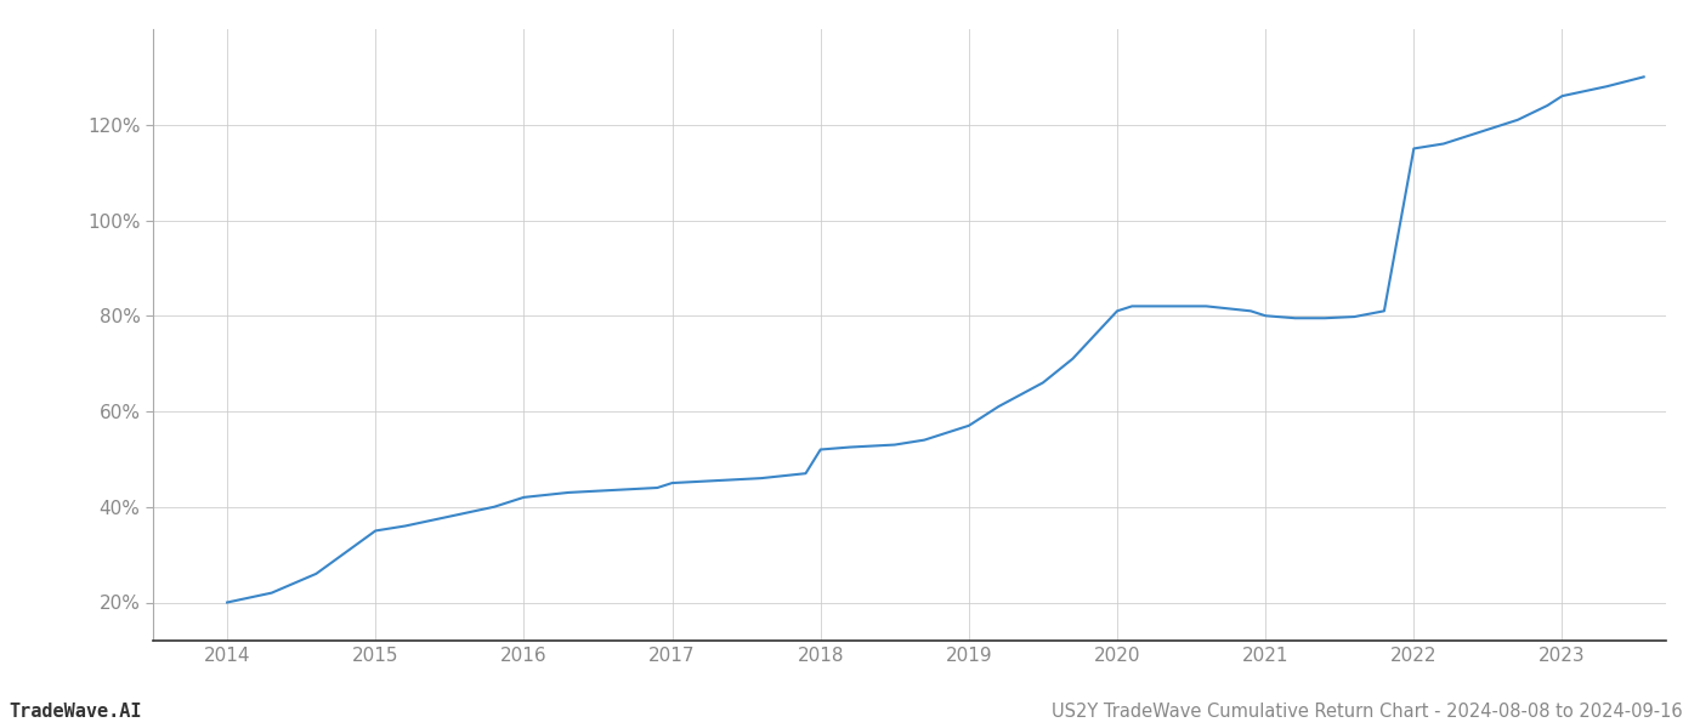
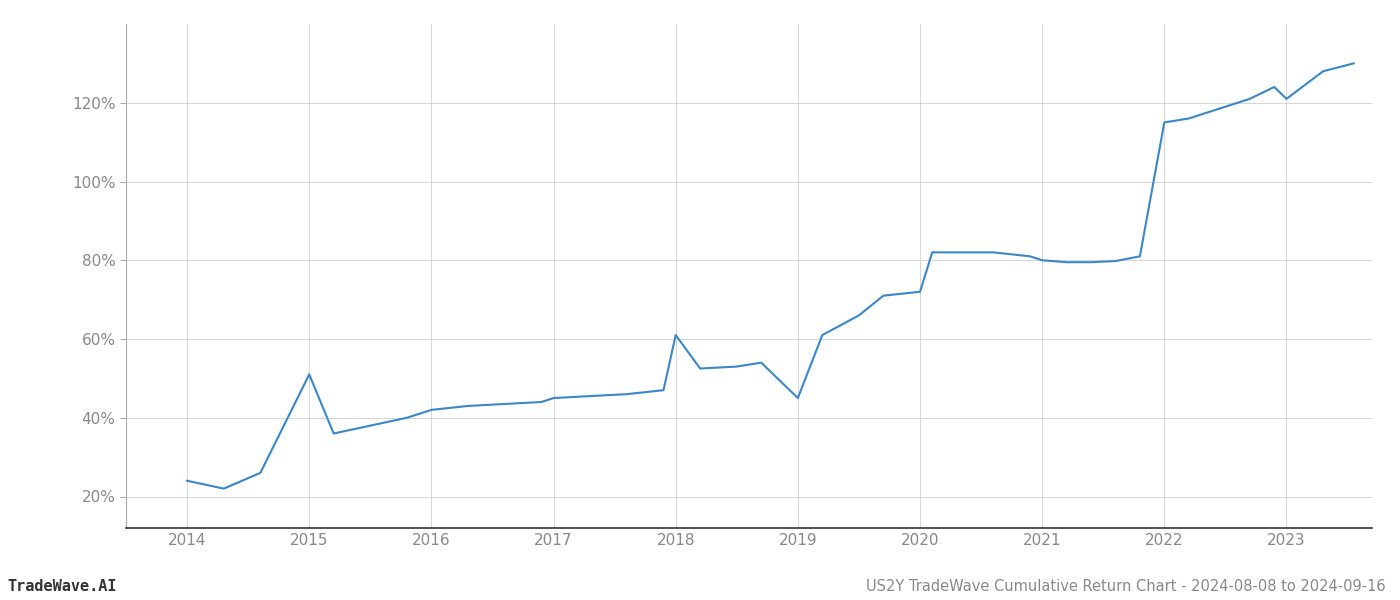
2014: 20.0% -> 24.0%
2015: 35.0% -> 51.0%
2018: 52.0% -> 61.0%
2019: 57.0% -> 45.0%
2020: 81.0% -> 72.0%
2023: 126.0% -> 121.0%
